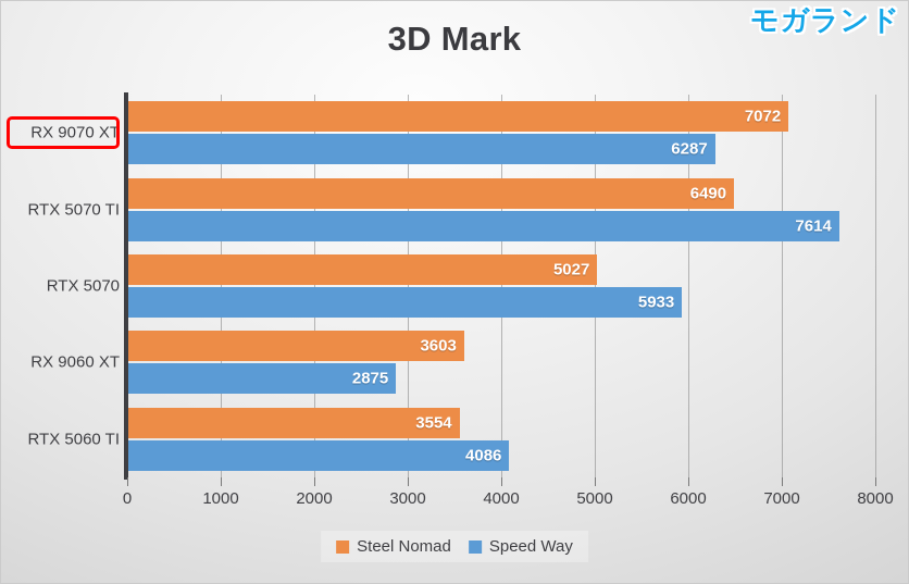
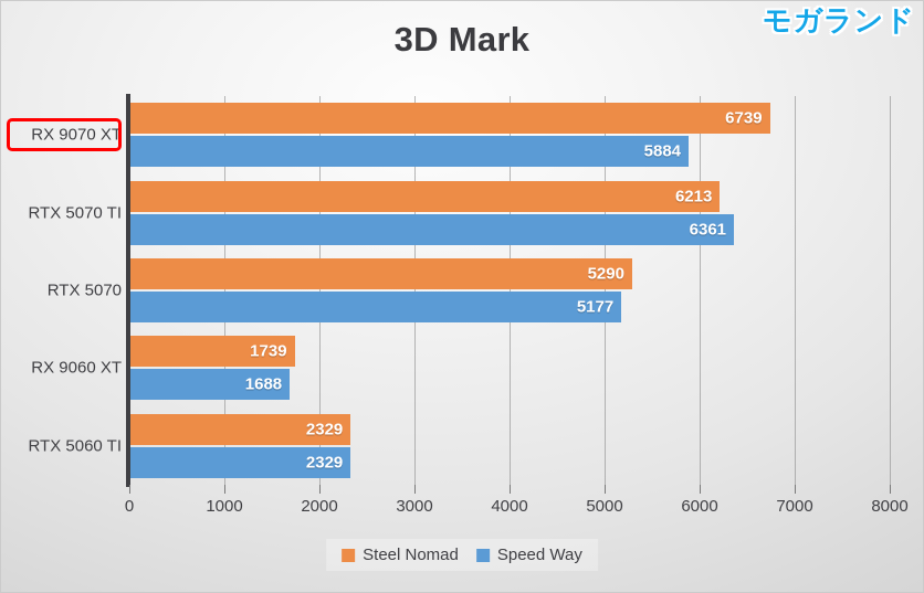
Steel Nomad/RX 9070 XT: 7072 -> 6739
Speed Way/RX 9070 XT: 6287 -> 5884
Steel Nomad/RTX 5070 TI: 6490 -> 6213
Speed Way/RTX 5070 TI: 7614 -> 6361
Steel Nomad/RTX 5070: 5027 -> 5290
Speed Way/RTX 5070: 5933 -> 5177
Steel Nomad/RX 9060 XT: 3603 -> 1739
Speed Way/RX 9060 XT: 2875 -> 1688
Steel Nomad/RTX 5060 TI: 3554 -> 2329
Speed Way/RTX 5060 TI: 4086 -> 2329
